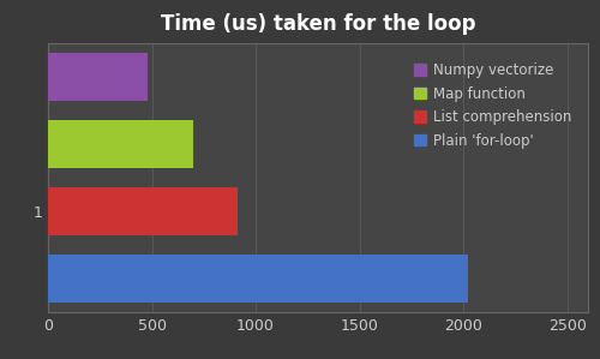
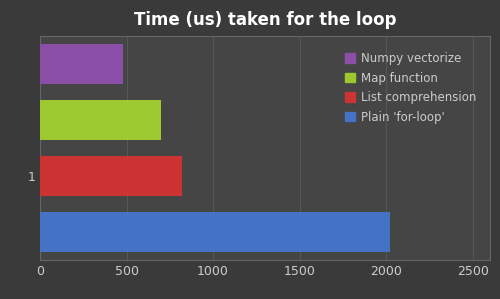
1: 910 -> 820
